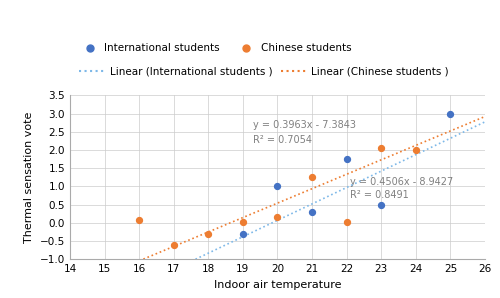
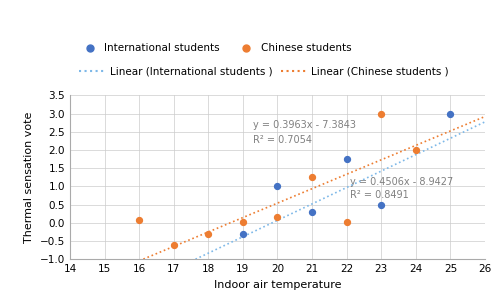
Linear (Chinese students )/23: 2.05 -> 3.00
